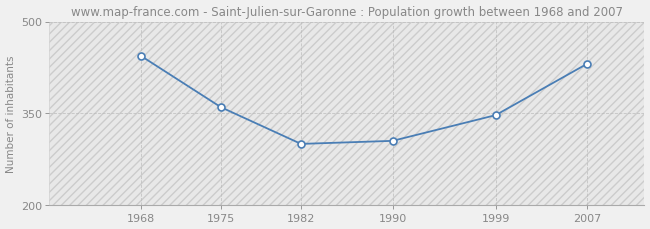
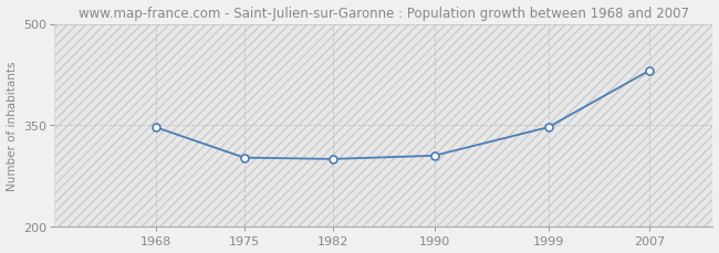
1968: 444 -> 347
1975: 360 -> 302
